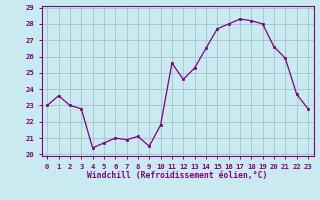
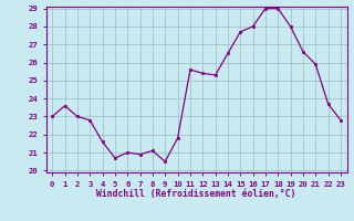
4: 20.4 -> 21.6
12: 24.6 -> 25.4
17: 28.3 -> 29.0
18: 28.2 -> 29.0
